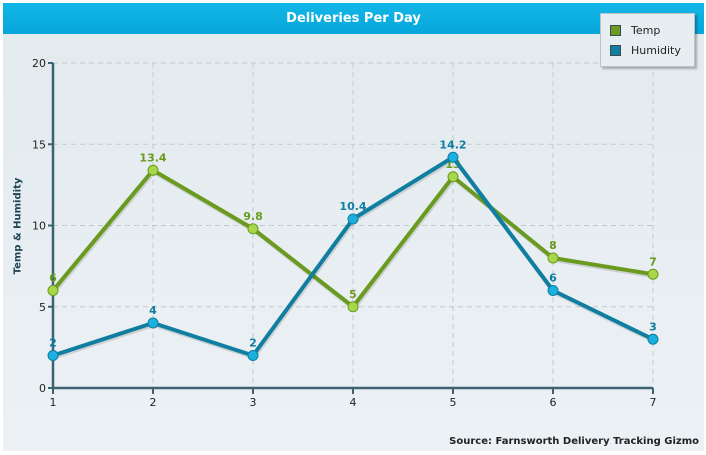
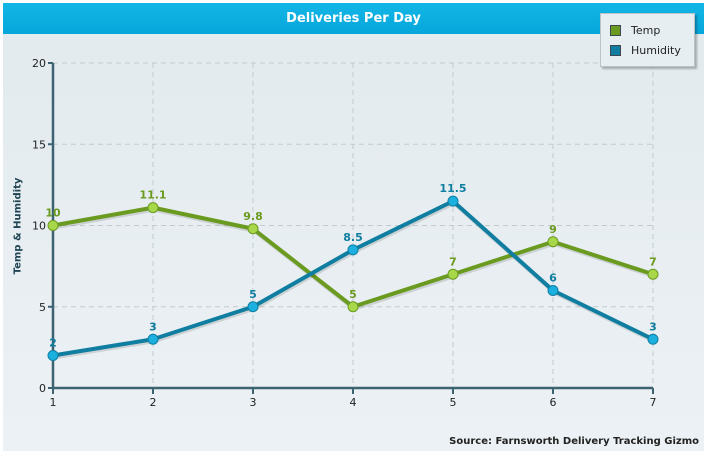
Temp/1: 6 -> 10
Temp/2: 13.4 -> 11.1
Humidity/2: 4 -> 3
Humidity/3: 2 -> 5
Humidity/4: 10.4 -> 8.5
Temp/5: 13 -> 7
Humidity/5: 14.2 -> 11.5
Temp/6: 8 -> 9
